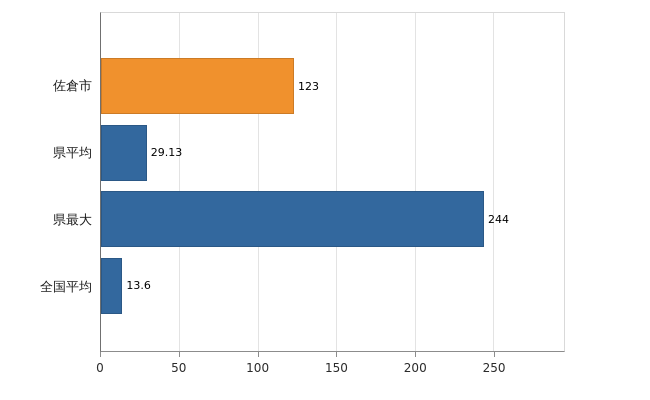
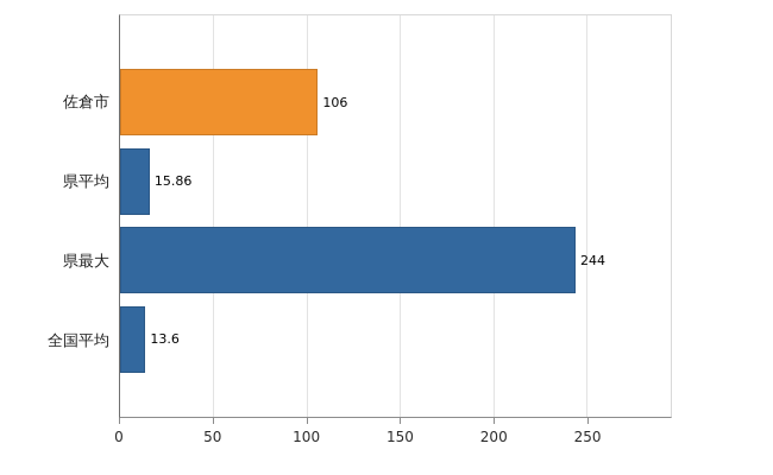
佐倉市: 123 -> 106
県平均: 29.13 -> 15.86
